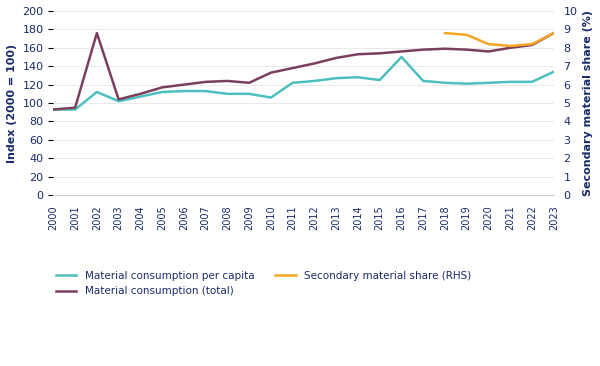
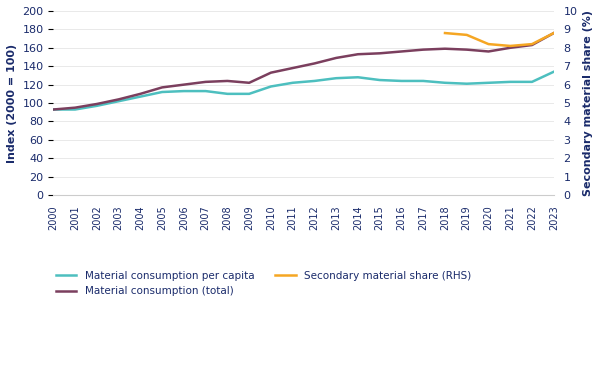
Material consumption per capita/2002: 112 -> 97
Material consumption (total)/2002: 176 -> 99
Material consumption per capita/2010: 106 -> 118
Material consumption per capita/2016: 150 -> 124
